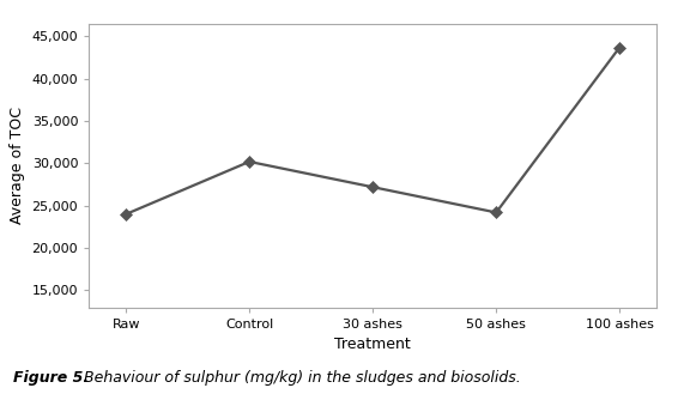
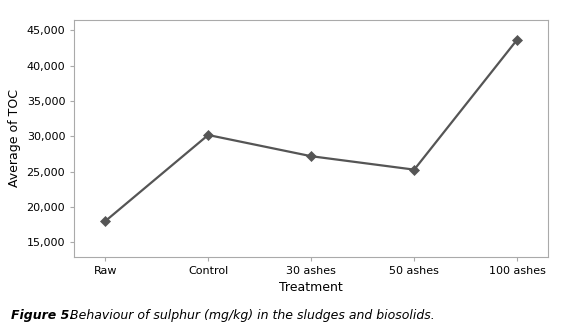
Raw: 24,000 -> 18,000
50 ashes: 24,200 -> 25,300
